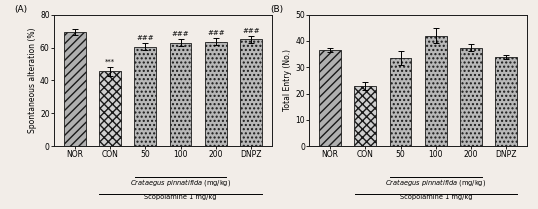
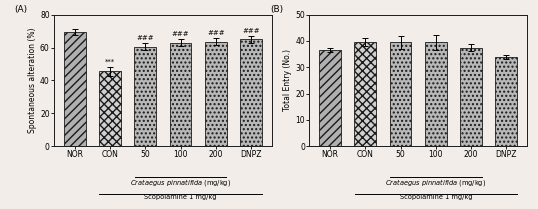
(B)/CON: 23.0 -> 39.5
(B)/50: 33.5 -> 39.5
(B)/100: 42.0 -> 39.5
